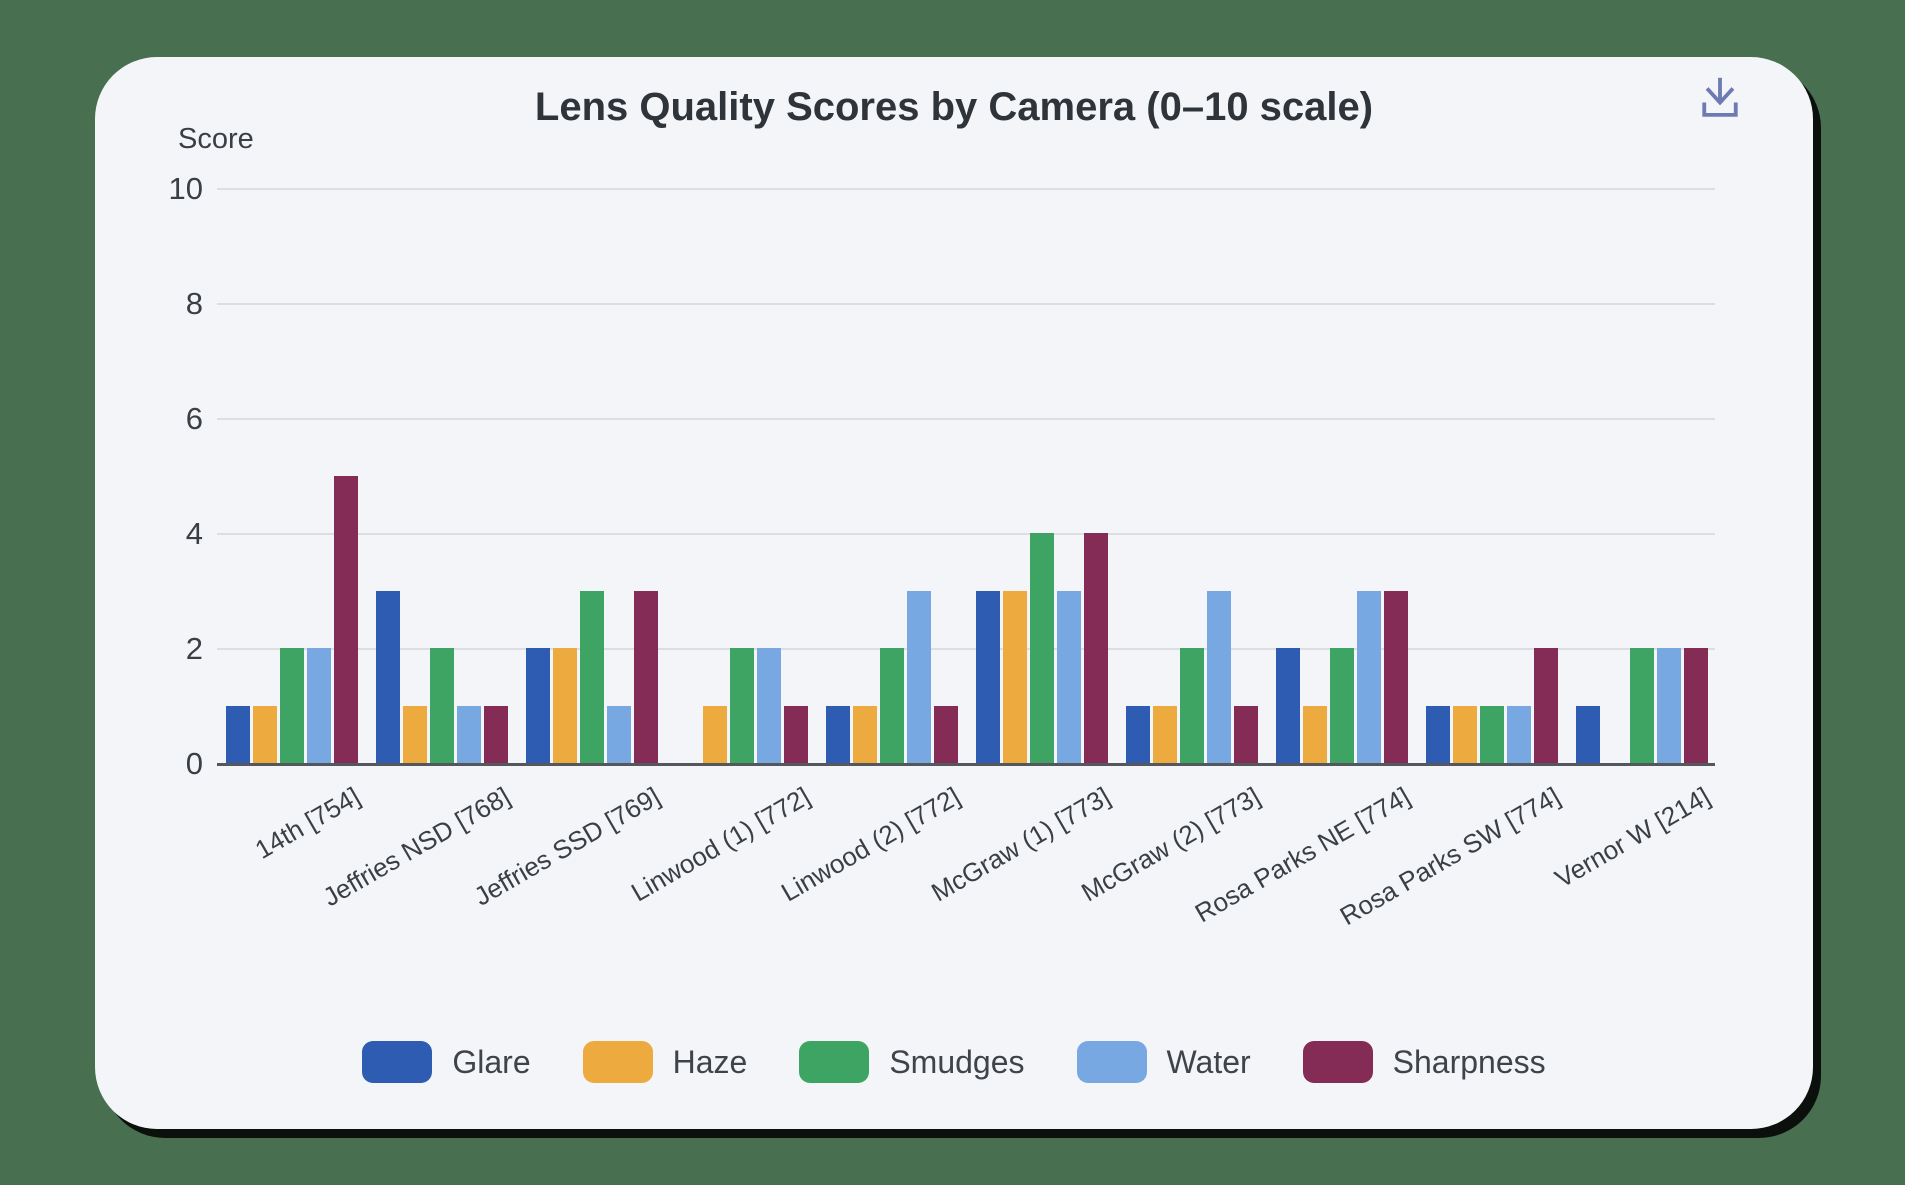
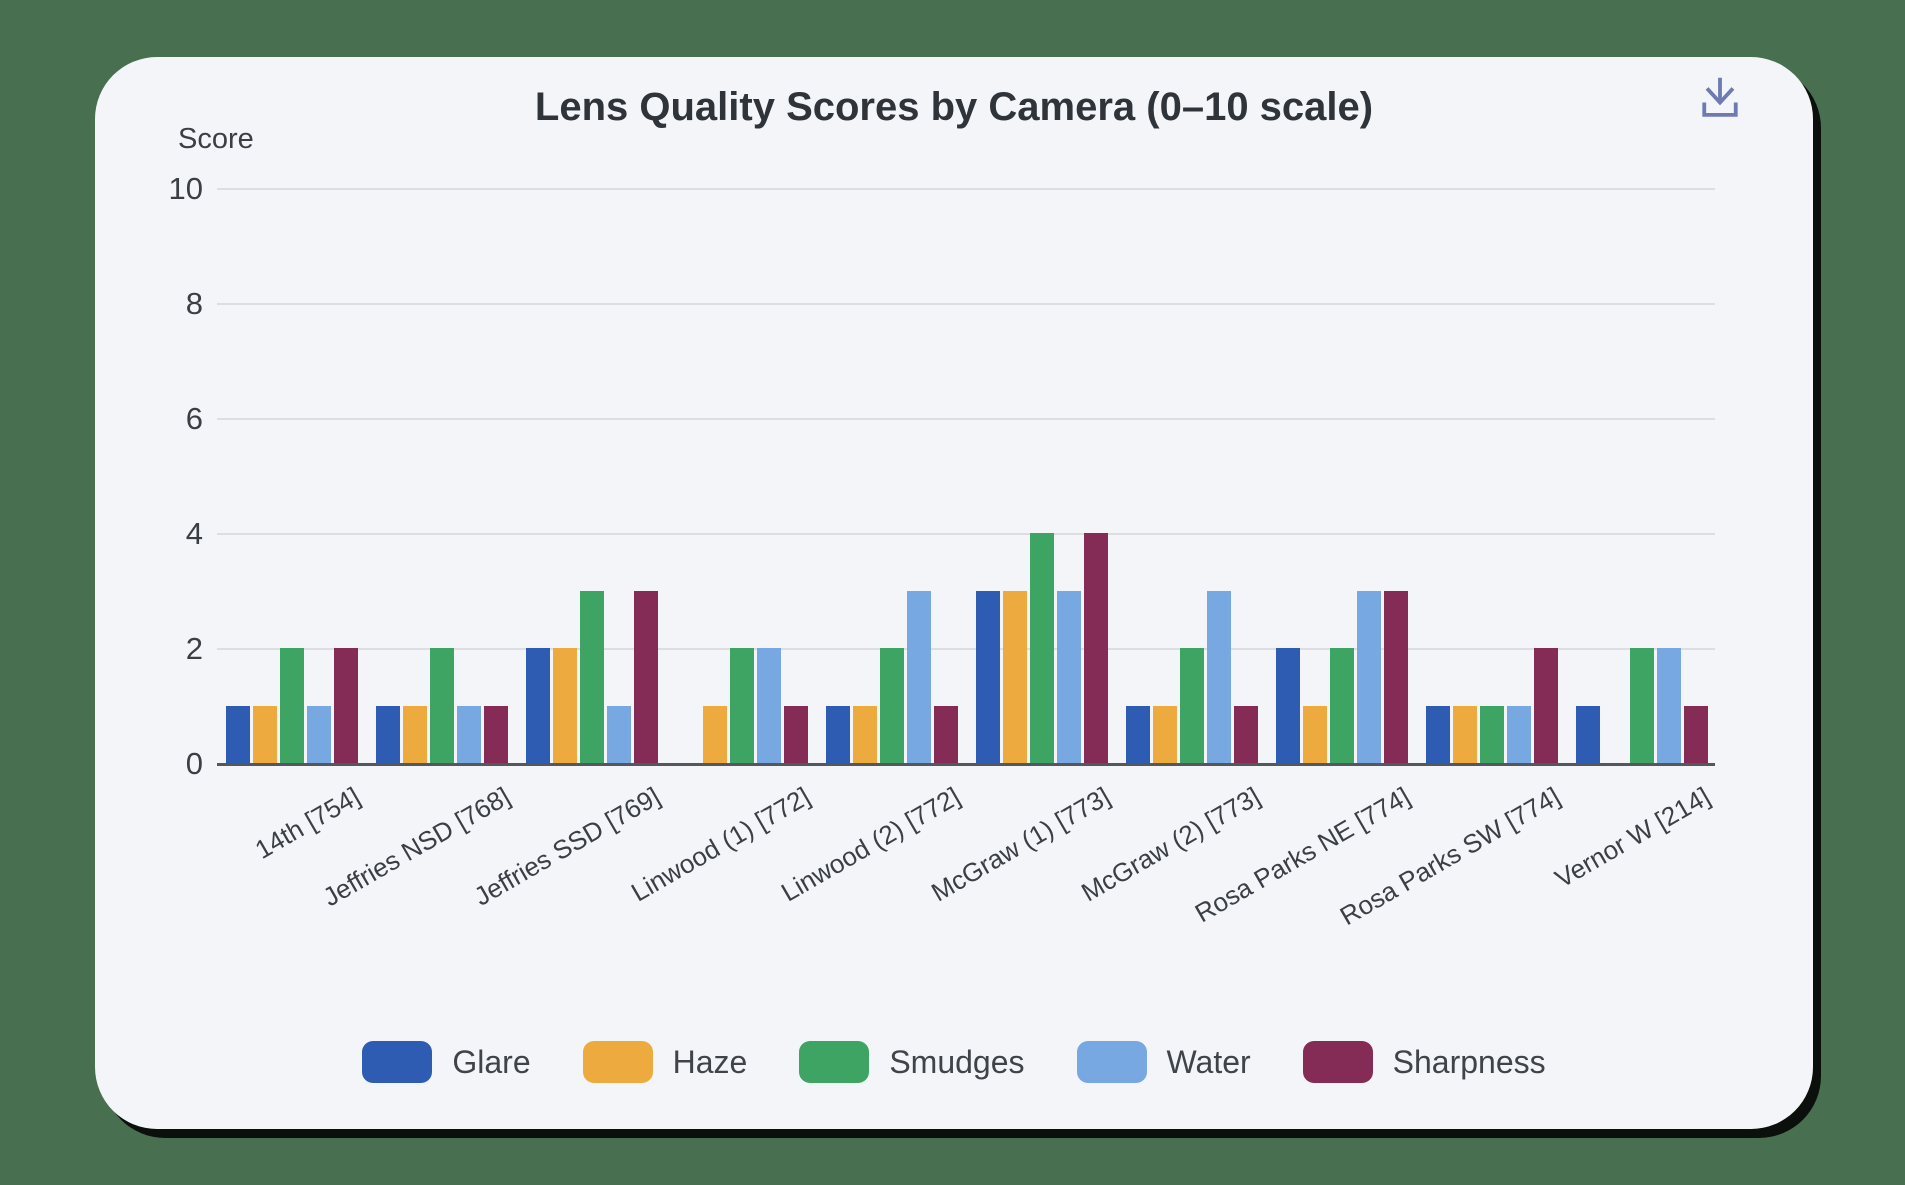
Water/14th [754]: 2 -> 1
Sharpness/14th [754]: 5 -> 2
Glare/Jeffries NSD [768]: 3 -> 1
Sharpness/Vernor W [214]: 2 -> 1
